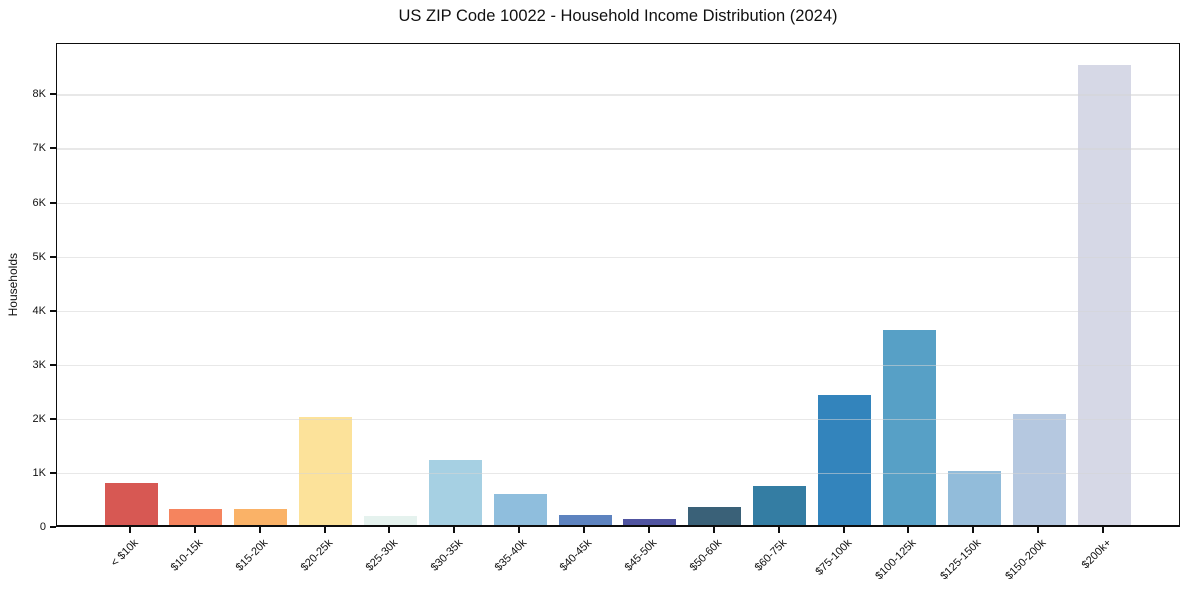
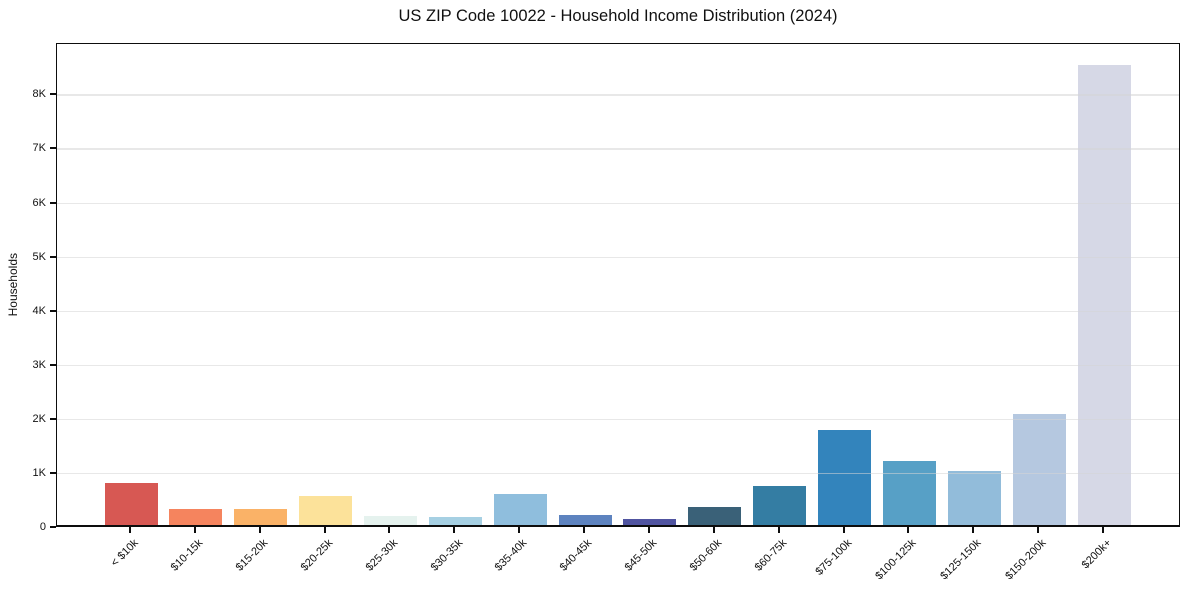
$20-25k: 2.0K -> 0.5K
$30-35k: 1.2K -> 0.2K
$75-100k: 2.4K -> 1.8K
$100-125k: 3.6K -> 1.2K
